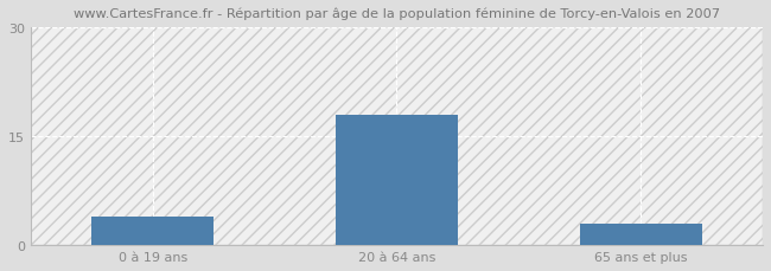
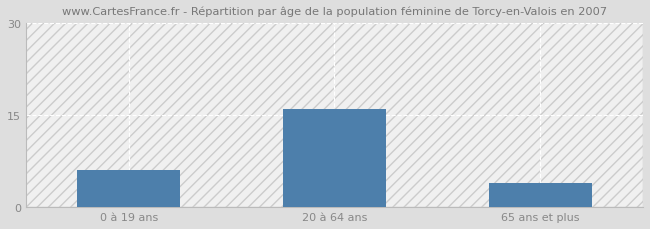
0 à 19 ans: 4 -> 6
20 à 64 ans: 18 -> 16
65 ans et plus: 3 -> 4
